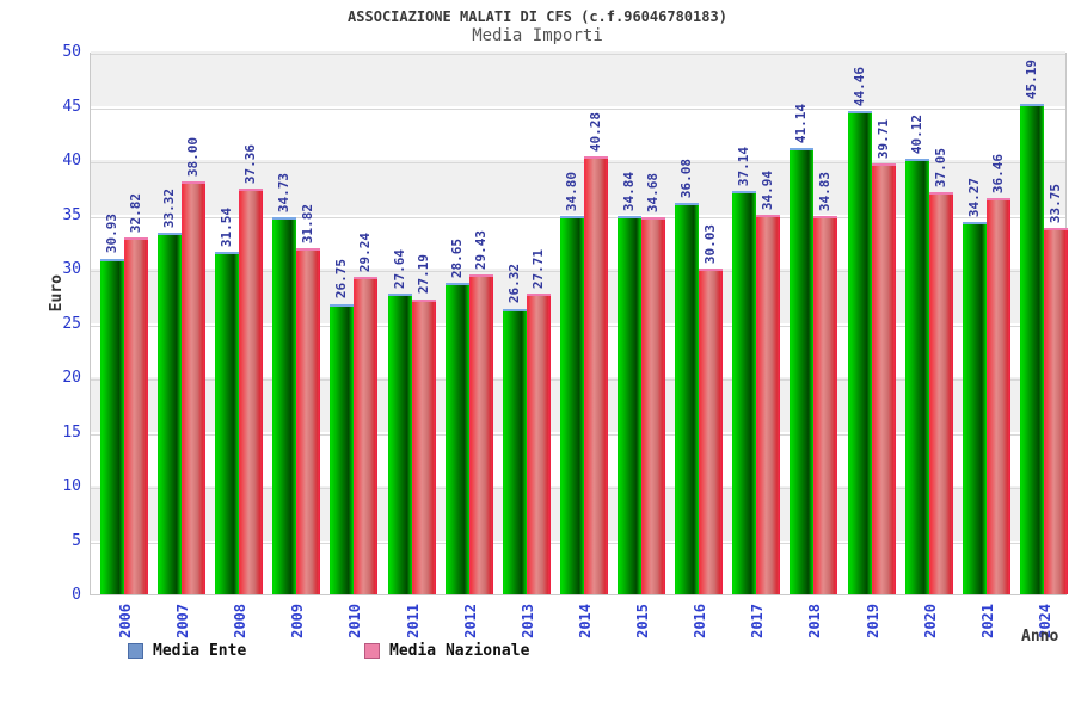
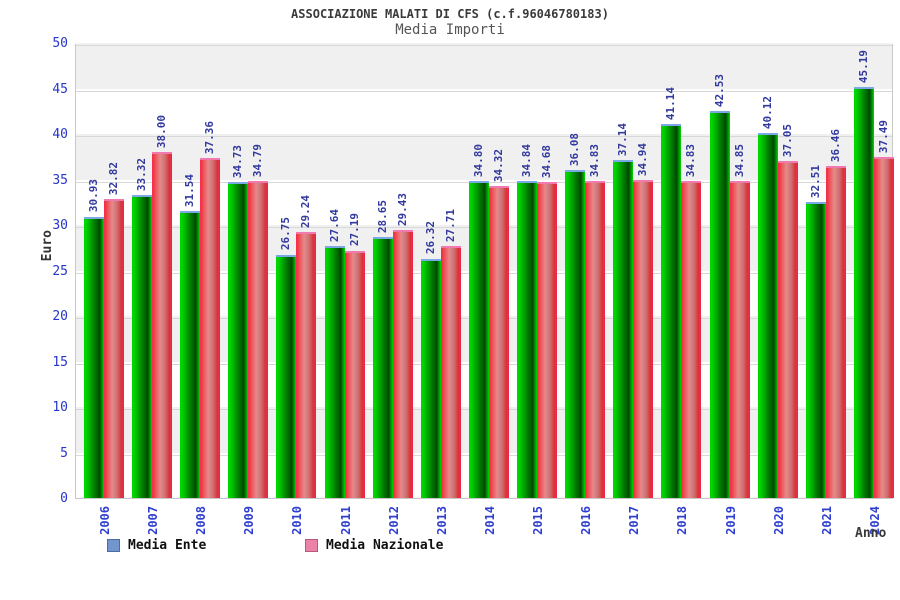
Media Nazionale/2009: 31.82 -> 34.79
Media Nazionale/2014: 40.28 -> 34.32
Media Nazionale/2016: 30.03 -> 34.83
Media Ente/2019: 44.46 -> 42.53
Media Nazionale/2019: 39.71 -> 34.85
Media Ente/2021: 34.27 -> 32.51
Media Nazionale/2024: 33.75 -> 37.49
